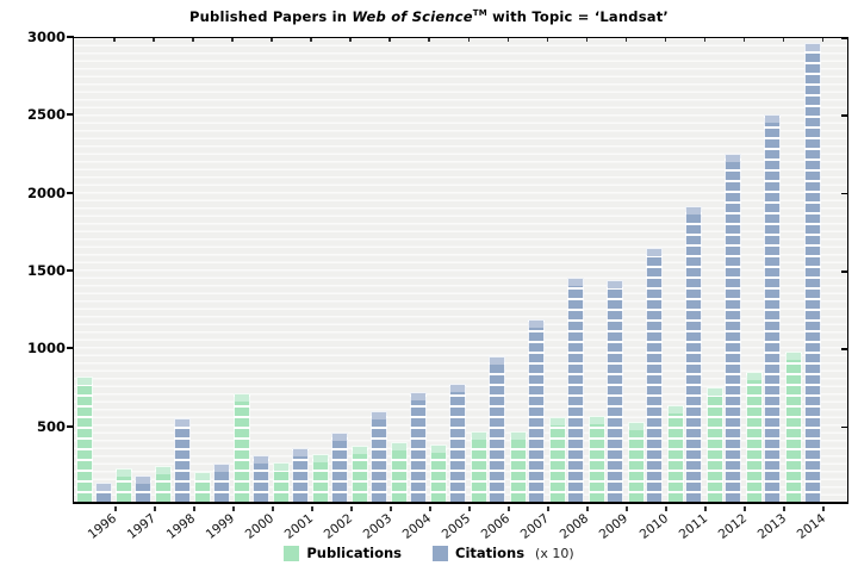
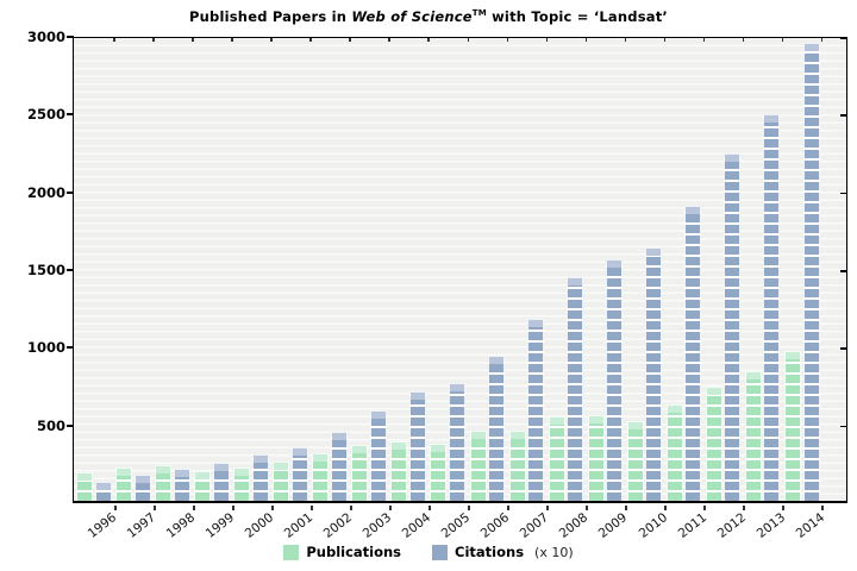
Publications/1996: 810 -> 180
Citations (x 10)/1998: 540 -> 210
Publications/2000: 700 -> 220
Citations (x 10)/2009: 1440 -> 1560
